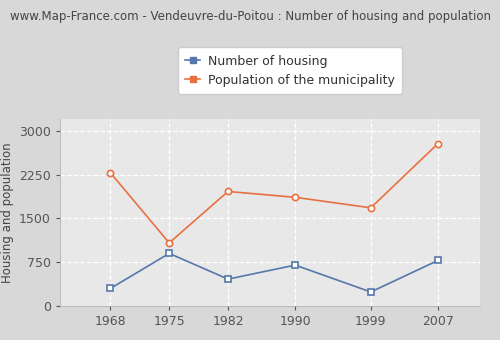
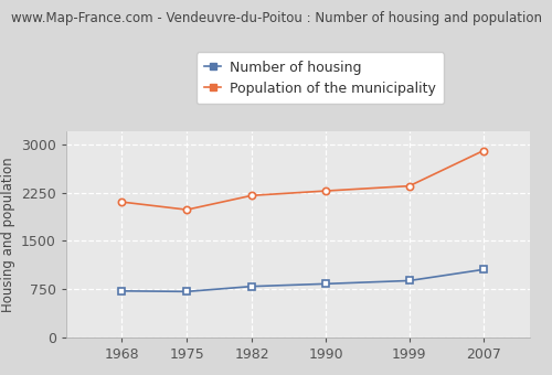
Number of housing/1968: 300 -> 720
Population of the municipality/1968: 2280 -> 2100
Number of housing/1975: 900 -> 710
Population of the municipality/1975: 1080 -> 1980
Number of housing/1982: 460 -> 790
Population of the municipality/1982: 1960 -> 2200
Number of housing/1990: 700 -> 830
Population of the municipality/1990: 1860 -> 2280
Number of housing/1999: 240 -> 880
Population of the municipality/1999: 1680 -> 2350
Number of housing/2007: 780 -> 1060
Population of the municipality/2007: 2780 -> 2900
